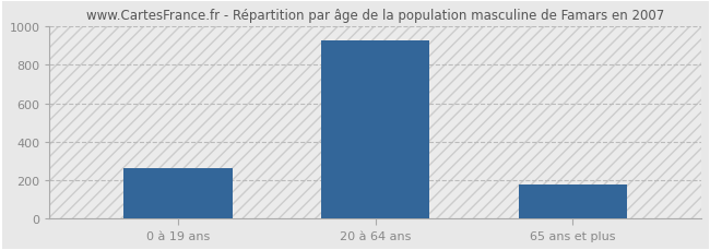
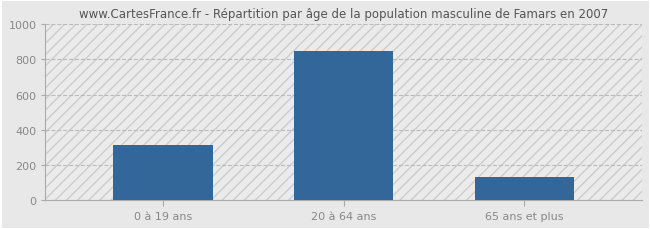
0 à 19 ans: 260 -> 320
20 à 64 ans: 930 -> 850
65 ans et plus: 180 -> 130
